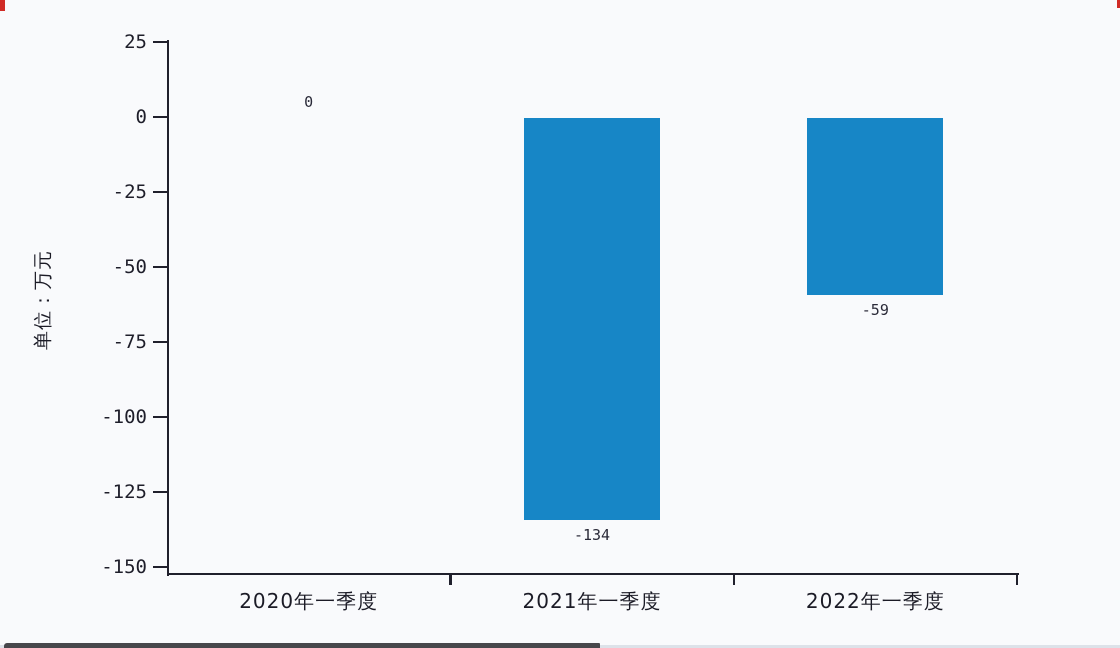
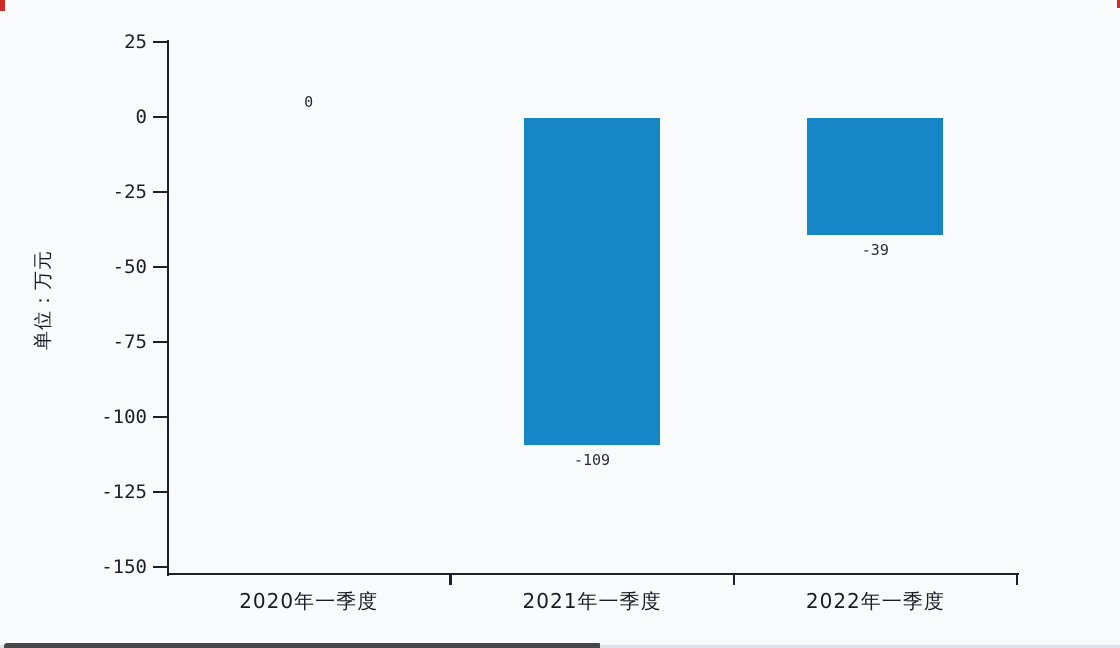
2021年一季度: -134 -> -109
2022年一季度: -59 -> -39
